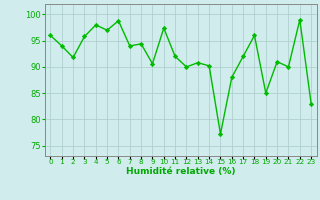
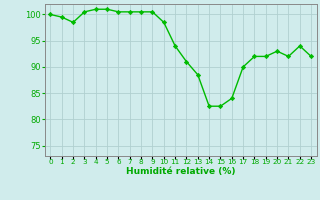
0: 96.0 -> 100.0
1: 94.0 -> 99.5
2: 91.8 -> 98.5
3: 95.8 -> 100.5
4: 98.0 -> 101.0
5: 97.0 -> 101.0
6: 98.8 -> 100.5
7: 94.0 -> 100.5
8: 94.4 -> 100.5
9: 90.6 -> 100.5
10: 97.4 -> 98.5
11: 92.0 -> 94.0
12: 90.0 -> 91.0
13: 90.8 -> 88.5
14: 90.2 -> 82.5
15: 77.2 -> 82.5
16: 88.0 -> 84.0
17: 92.0 -> 90.0
18: 96.0 -> 92.0
19: 85.0 -> 92.0
20: 91.0 -> 93.0
21: 90.0 -> 92.0
22: 99.0 -> 94.0
23: 83.0 -> 92.0
